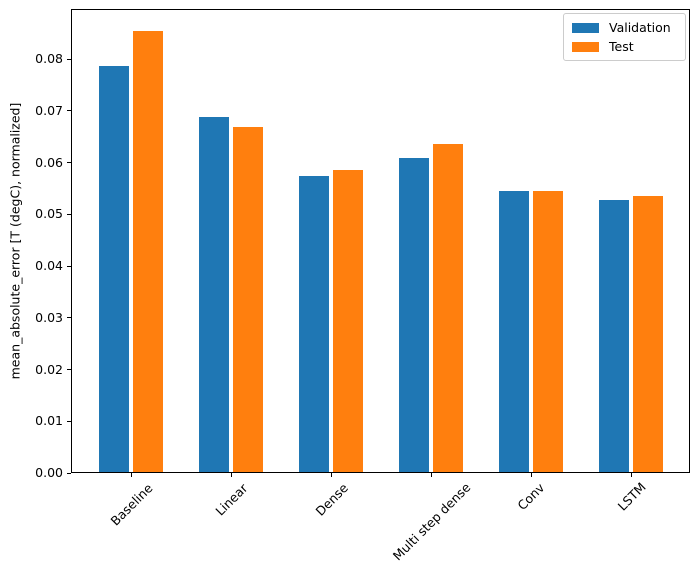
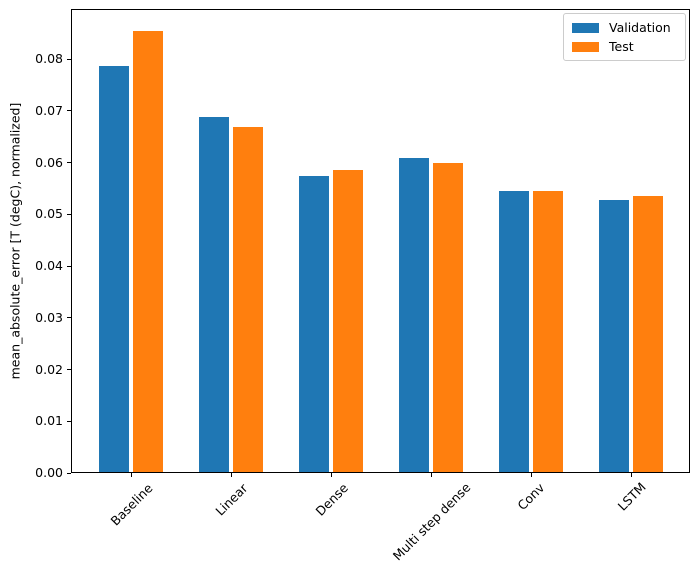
Test/Multi step dense: 0.064 -> 0.060
